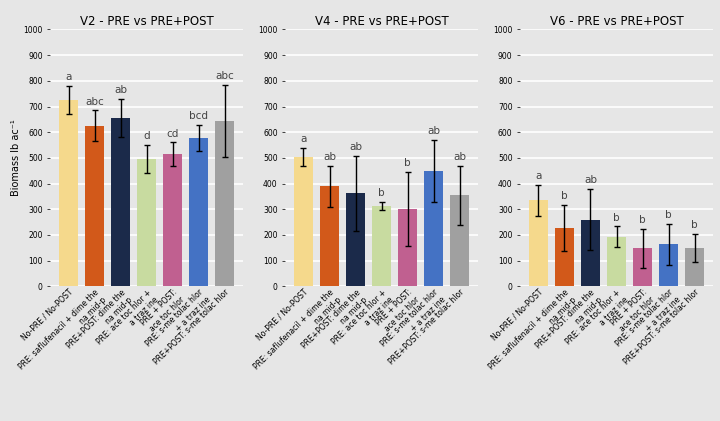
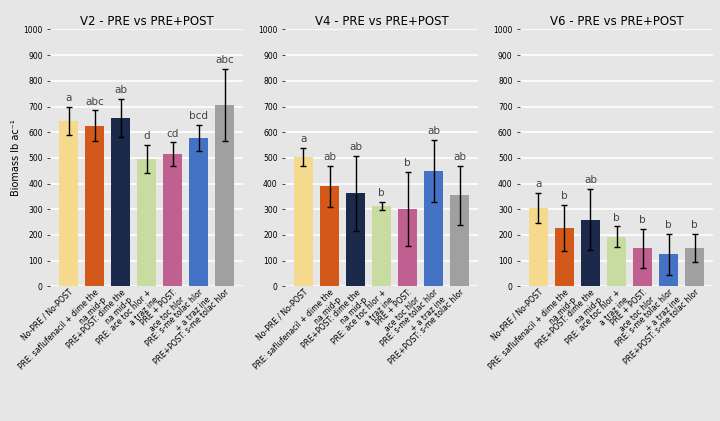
V2 - PRE vs PRE+POST/No-PRE / No-POST: 725 -> 645
V2 - PRE vs PRE+POST/PRE+POST: s-me tolac hlor: 645 -> 705
V6 - PRE vs PRE+POST/No-PRE / No-POST: 335 -> 305
V6 - PRE vs PRE+POST/PRE: s-me tolac hlor + a traz ine: 163 -> 125
